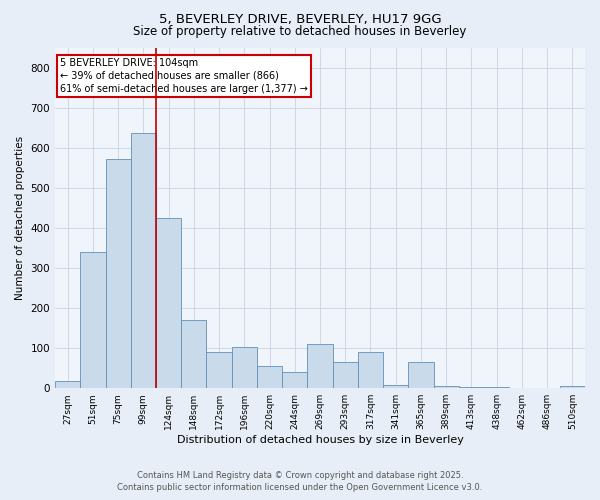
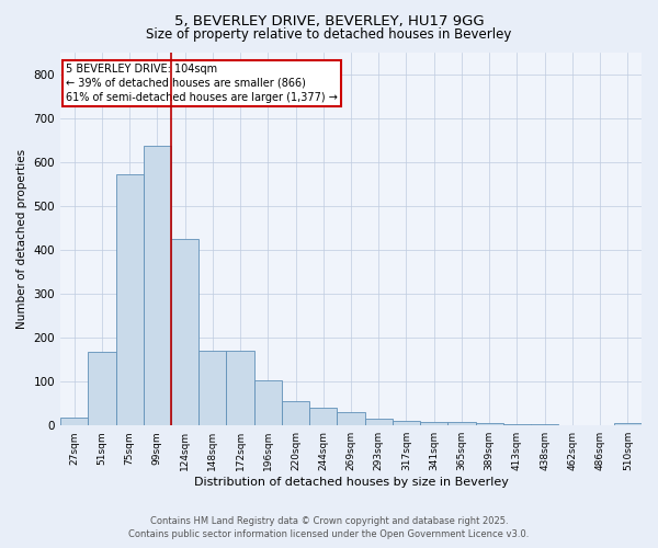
51sqm: 340 -> 168
172sqm: 90 -> 170
269sqm: 110 -> 30
293sqm: 65 -> 15
317sqm: 90 -> 10
365sqm: 65 -> 7
